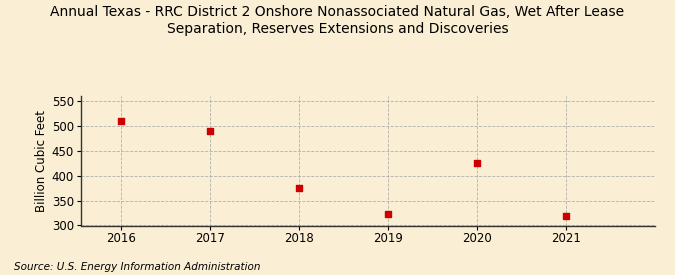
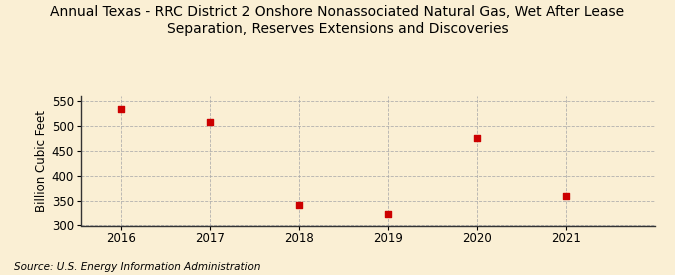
2016: 510 -> 535
2017: 490 -> 509
2018: 375 -> 341
2020: 425 -> 477
2021: 320 -> 360
